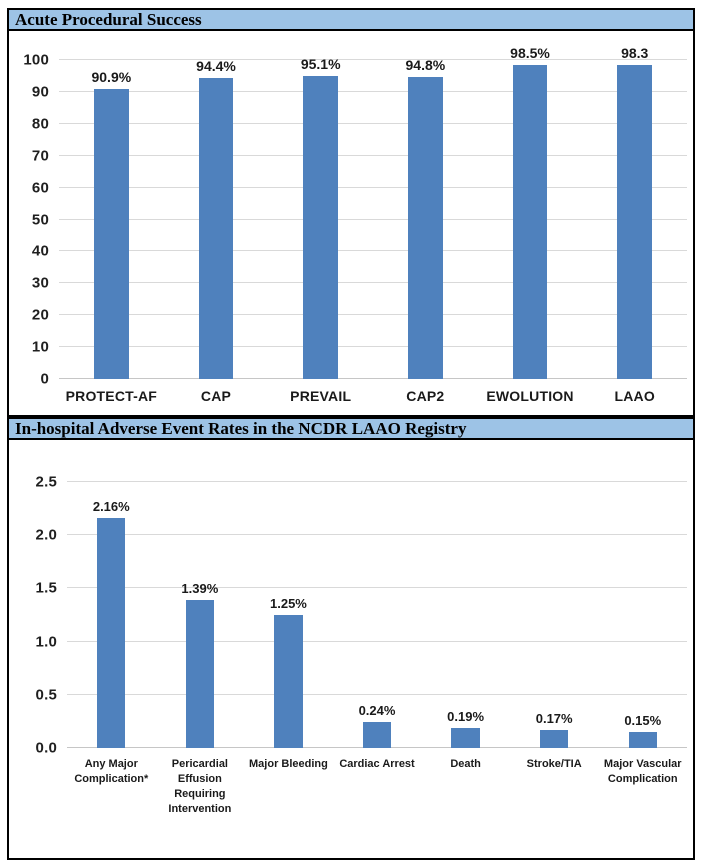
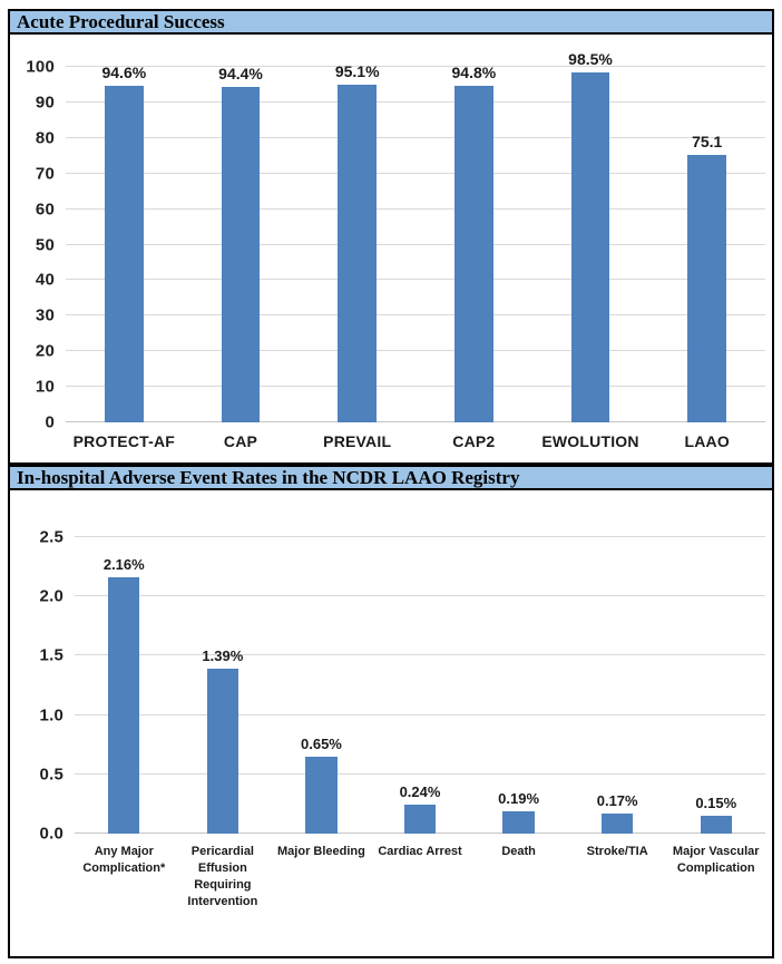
Acute Procedural Success/PROTECT-AF: 90.9% -> 94.6%
Acute Procedural Success/LAAO: 98.3 -> 75.1
In-hospital Adverse Event Rates in the NCDR LAAO Registry/Major Bleeding: 1.25% -> 0.65%
